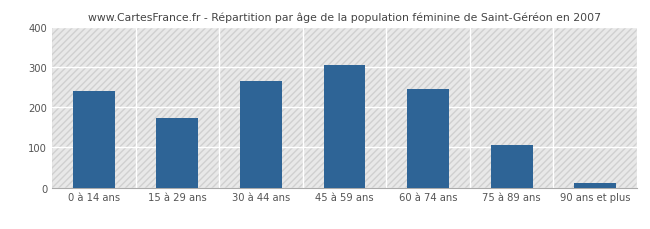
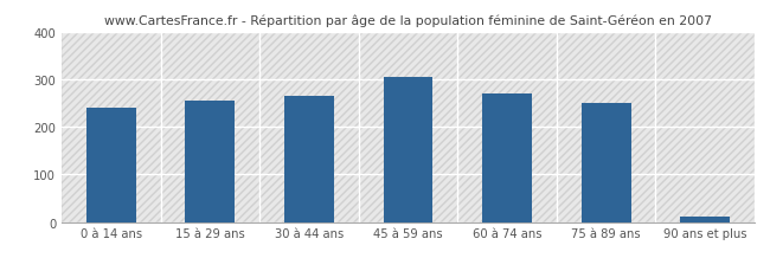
15 à 29 ans: 172 -> 255
60 à 74 ans: 245 -> 270
75 à 89 ans: 107 -> 250
